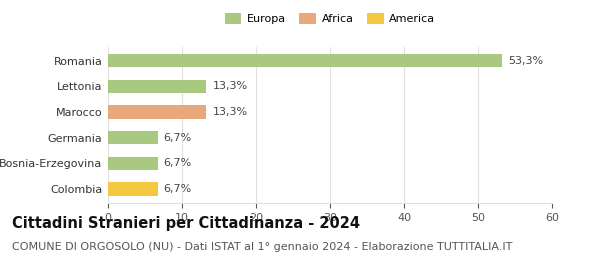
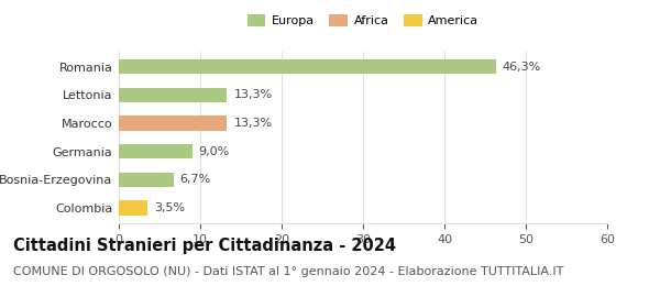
Romania: 53,3% -> 46,3%
Germania: 6,7% -> 9,0%
Colombia: 6,7% -> 3,5%
